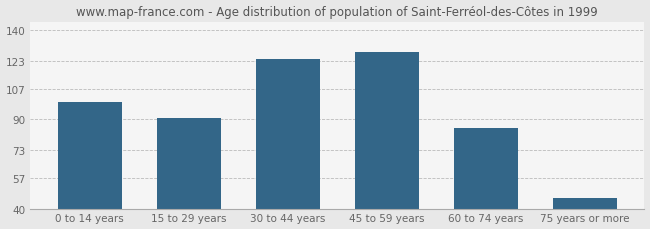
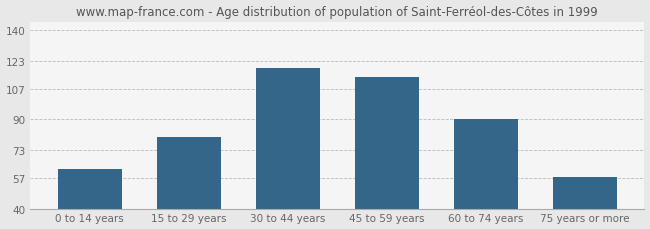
0 to 14 years: 100 -> 62
15 to 29 years: 91 -> 80
30 to 44 years: 124 -> 119
45 to 59 years: 128 -> 114
60 to 74 years: 85 -> 90
75 years or more: 46 -> 58
